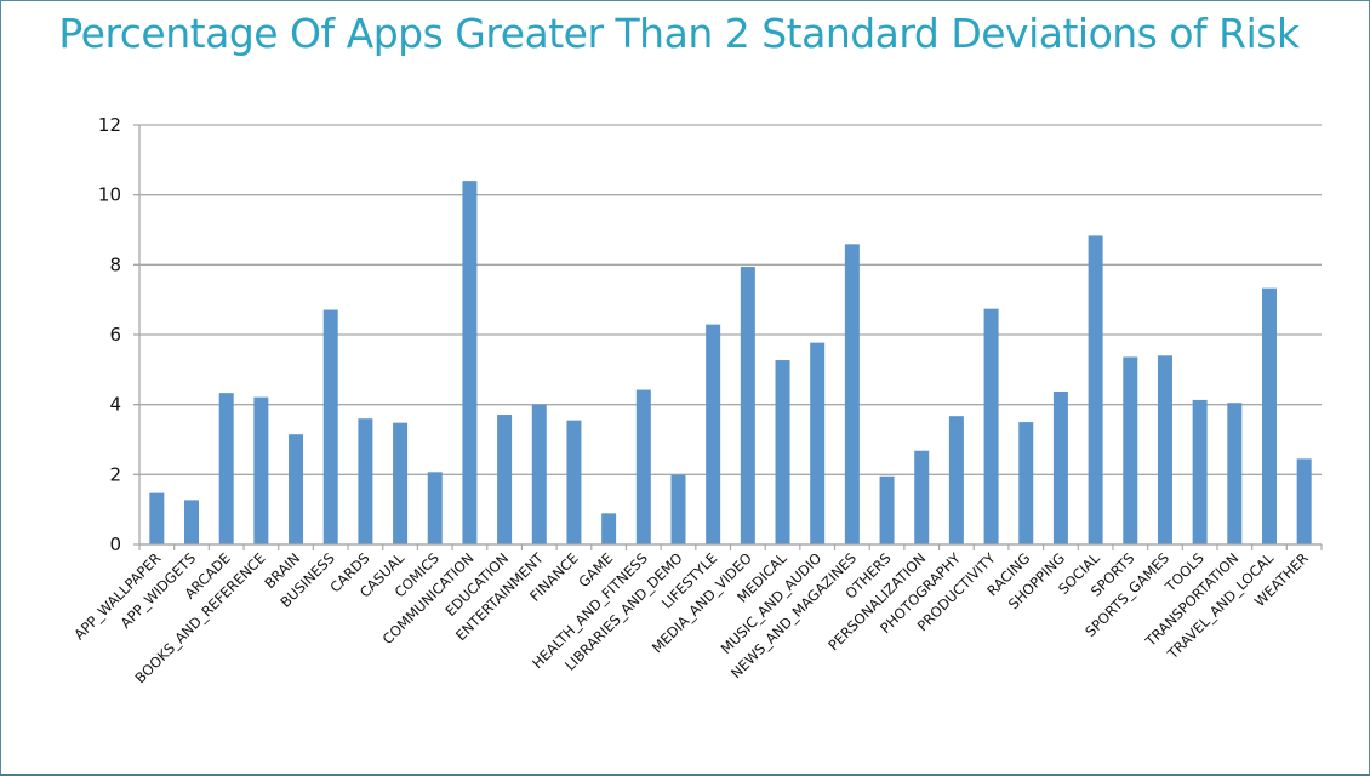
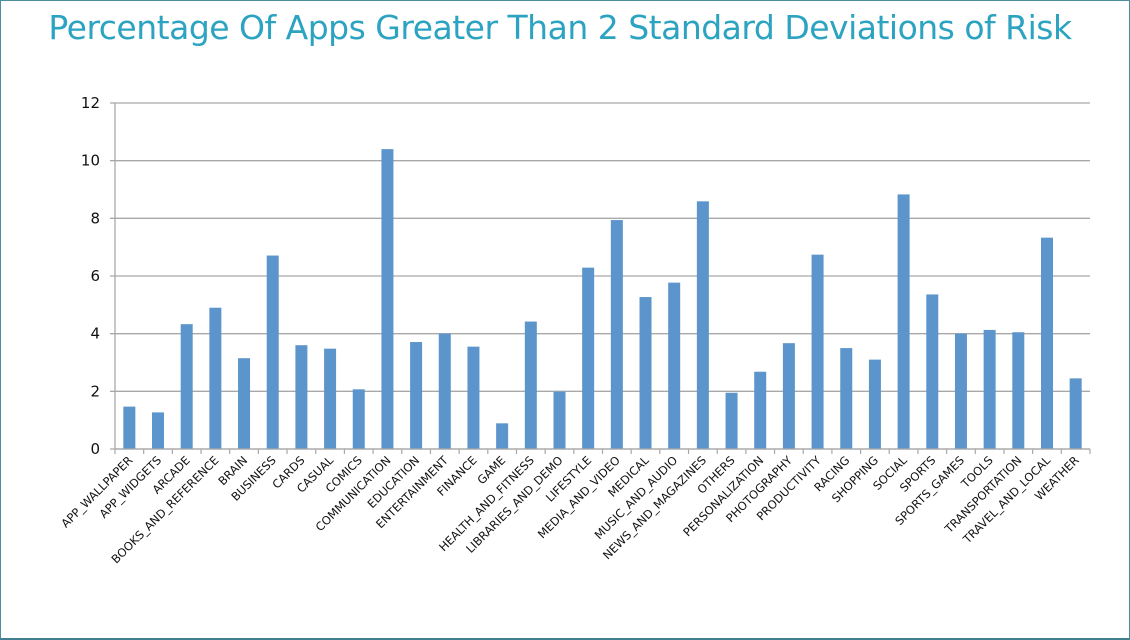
BOOKS_AND_REFERENCE: 4.2 -> 4.9
SHOPPING: 4.4 -> 3.1
SPORTS_GAMES: 5.4 -> 4.0
